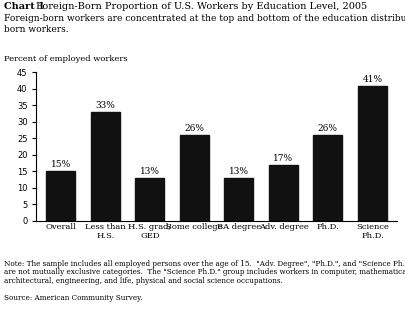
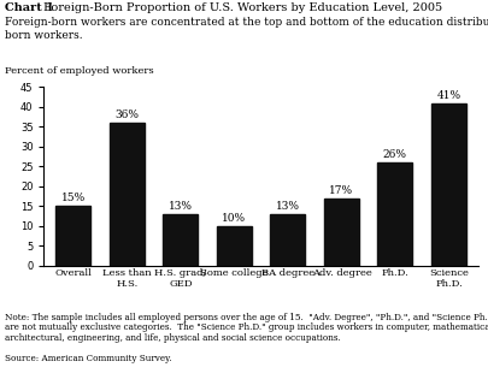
Less than H.S.: 33% -> 36%
Some college: 26% -> 10%
